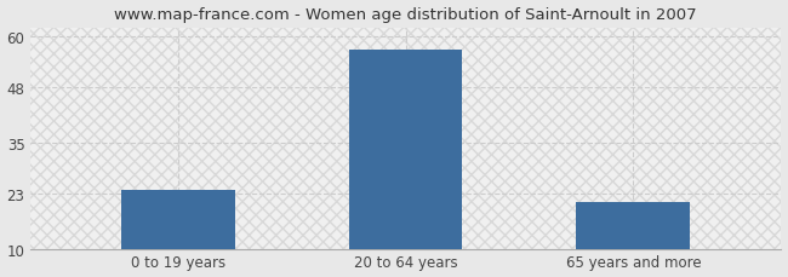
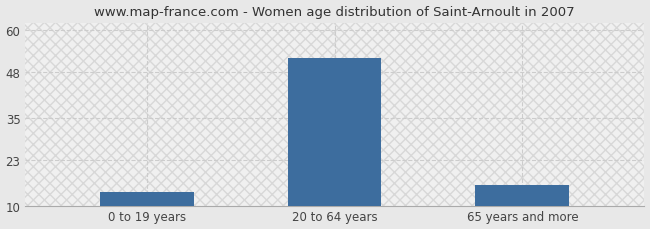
0 to 19 years: 24 -> 14
20 to 64 years: 57 -> 52
65 years and more: 21 -> 16
